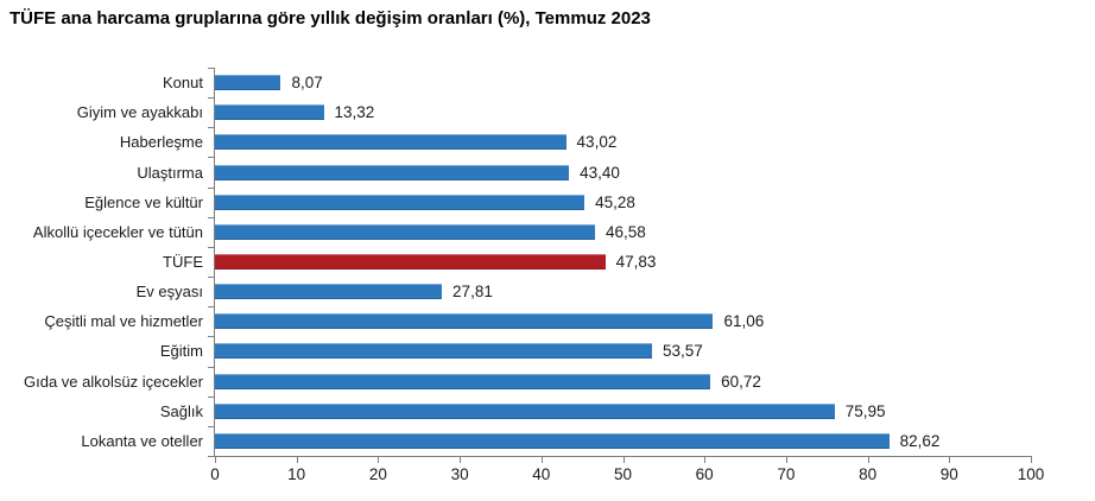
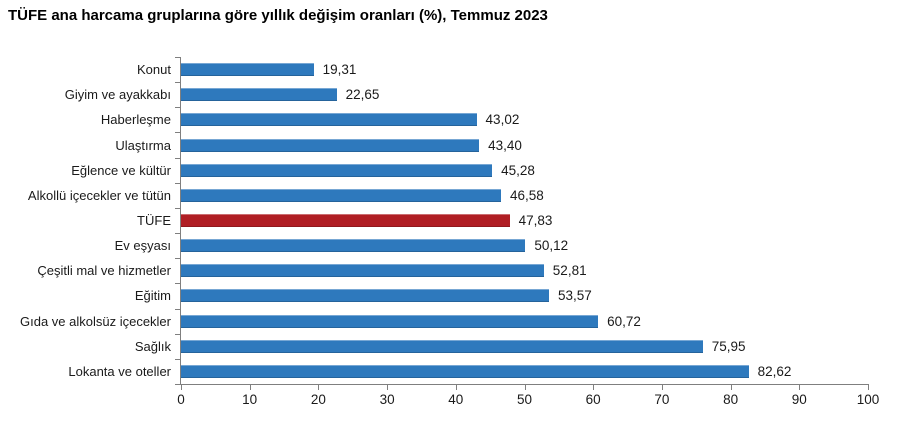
Konut: 8,07 -> 19,31
Giyim ve ayakkabı: 13,32 -> 22,65
Ev eşyası: 27,81 -> 50,12
Çeşitli mal ve hizmetler: 61,06 -> 52,81
